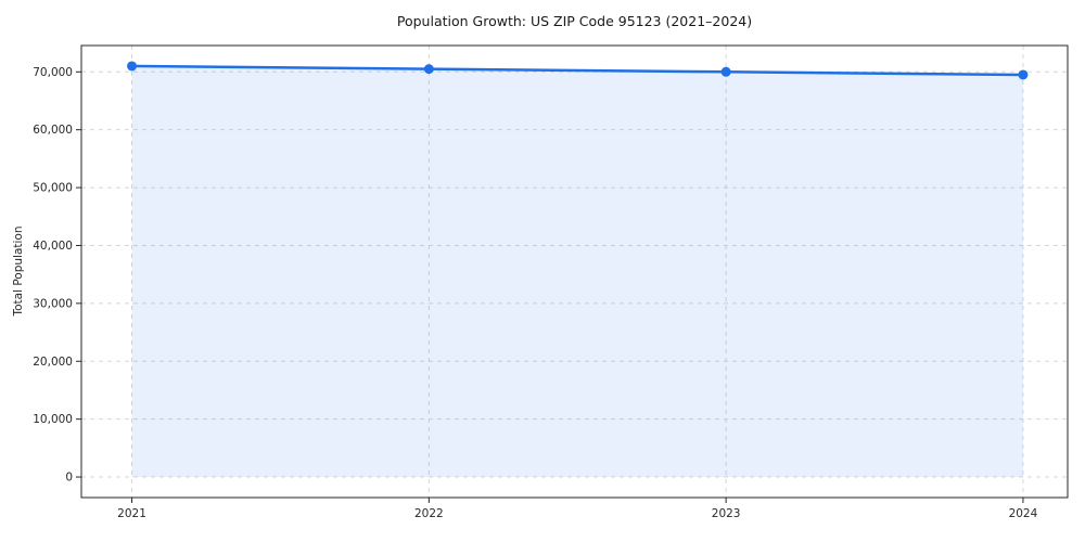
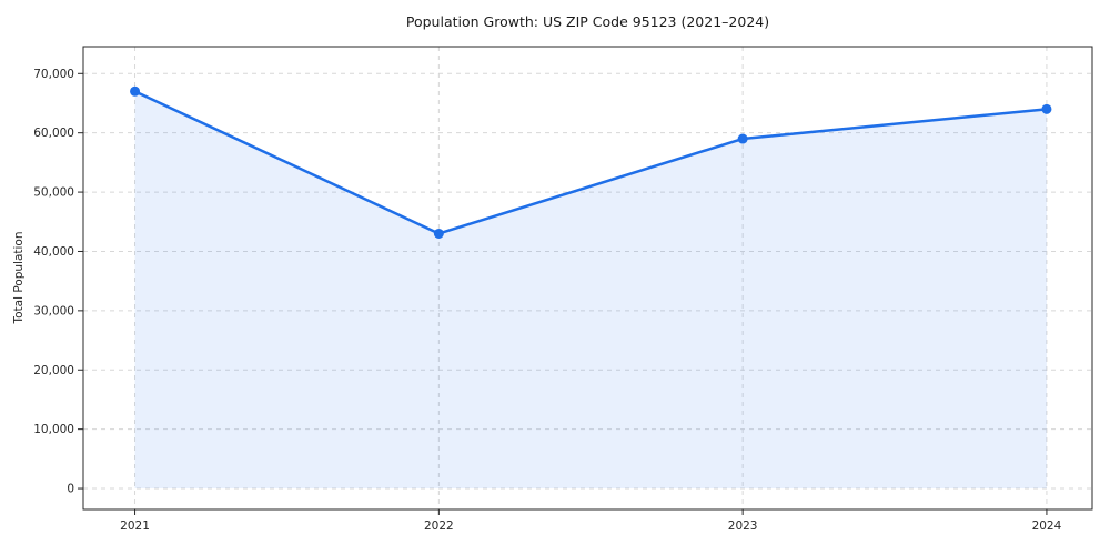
2021: 71000 -> 67000
2022: 70000 -> 43000
2023: 70000 -> 59000
2024: 70000 -> 64000
